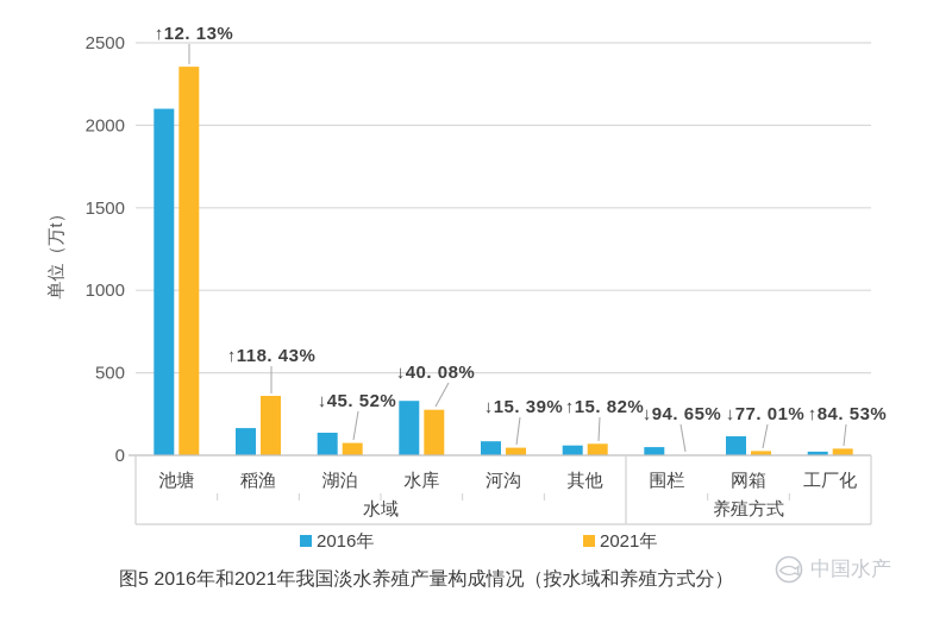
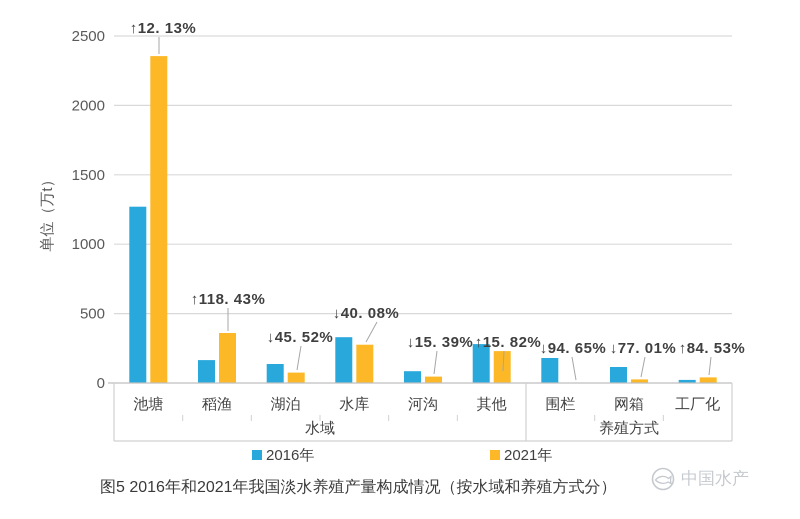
2016年/池塘: 2100 -> 1270
2016年/其他: 60 -> 280
2021年/其他: 70 -> 230
2016年/围栏: 50 -> 180
